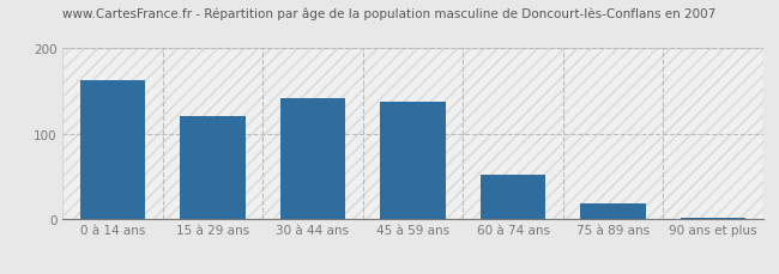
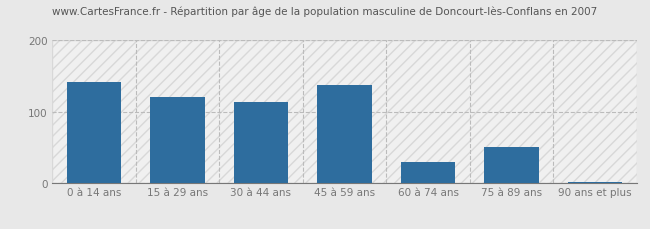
0 à 14 ans: 163 -> 142
30 à 44 ans: 142 -> 114
60 à 74 ans: 52 -> 30
75 à 89 ans: 18 -> 50
